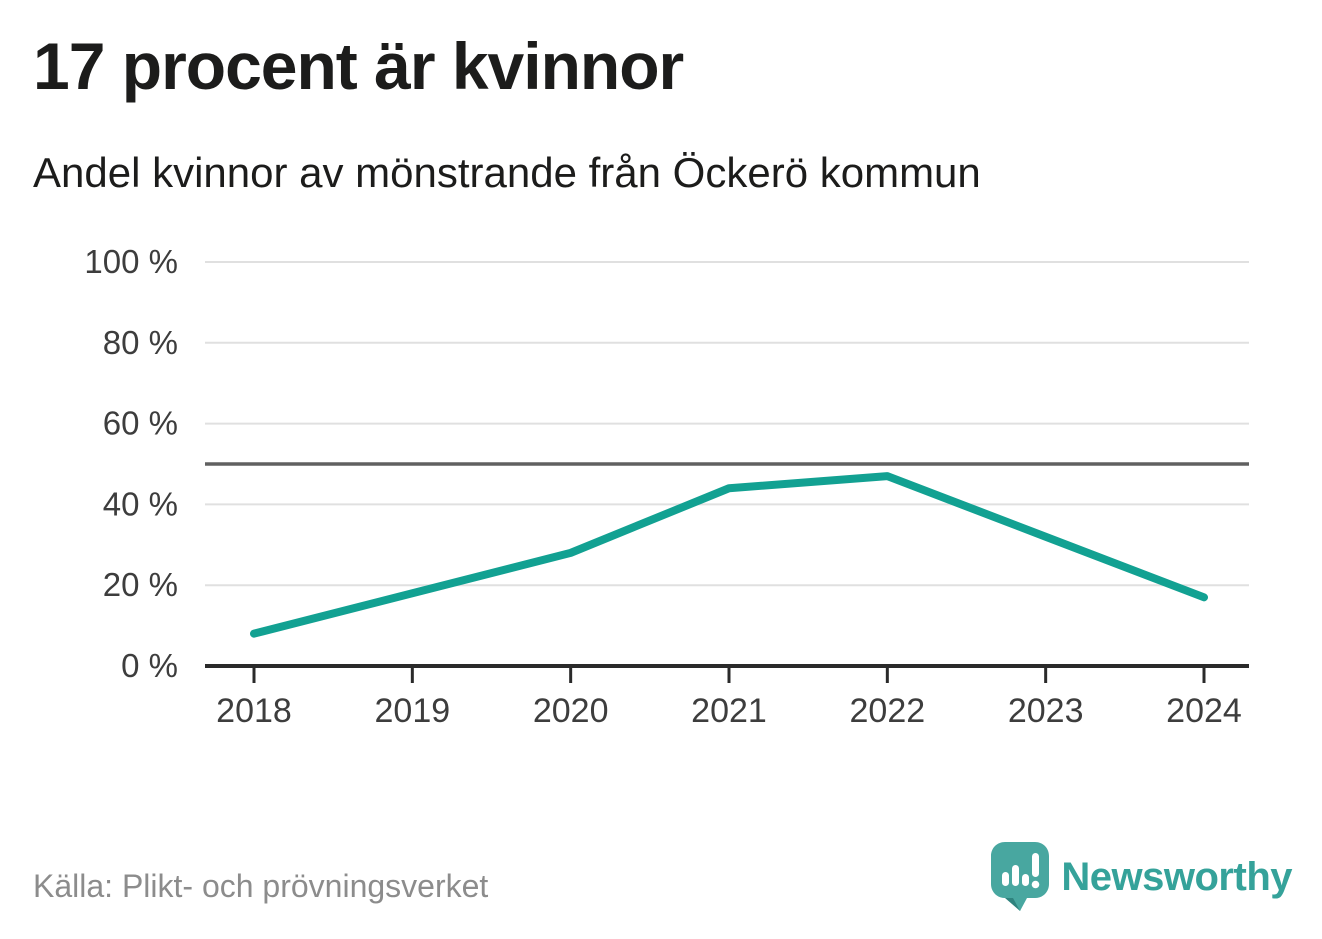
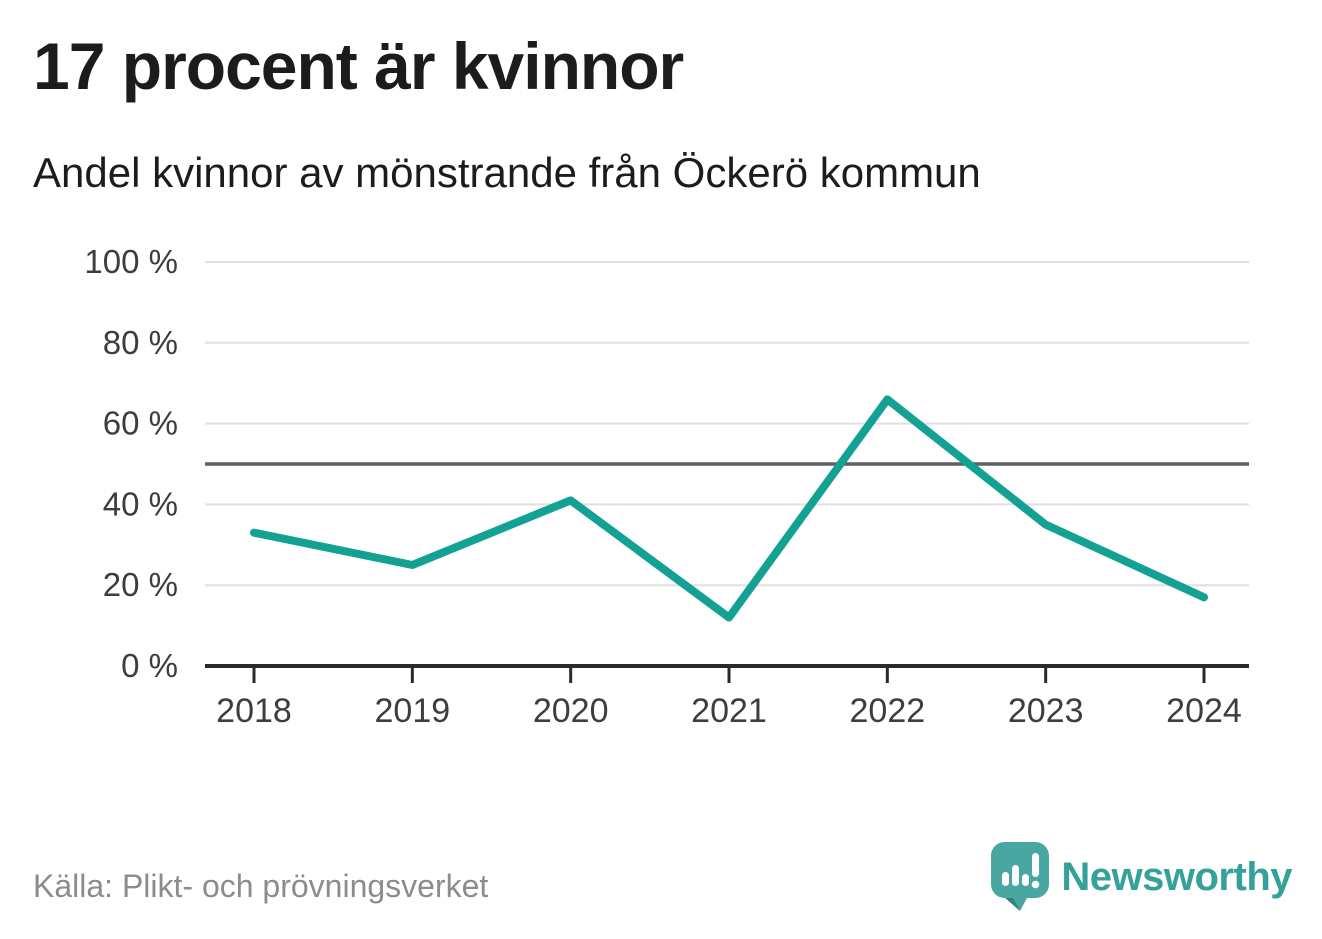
2018: 8% -> 33%
2019: 18% -> 25%
2020: 28% -> 41%
2021: 44% -> 12%
2022: 47% -> 66%
2023: 32% -> 35%
